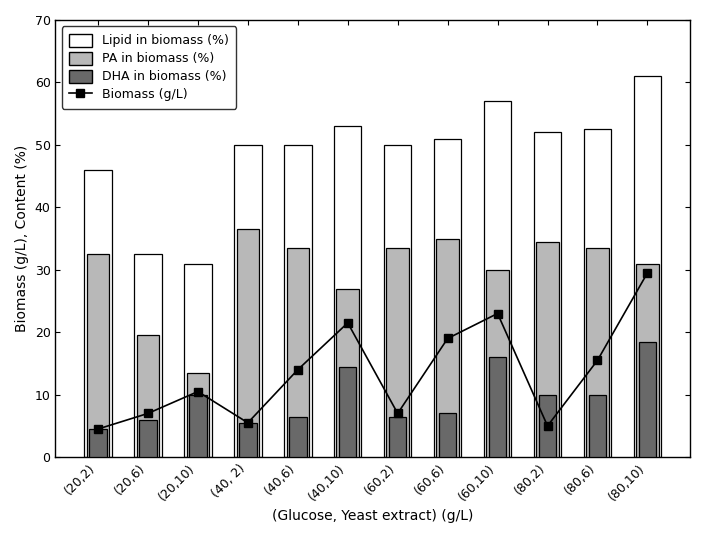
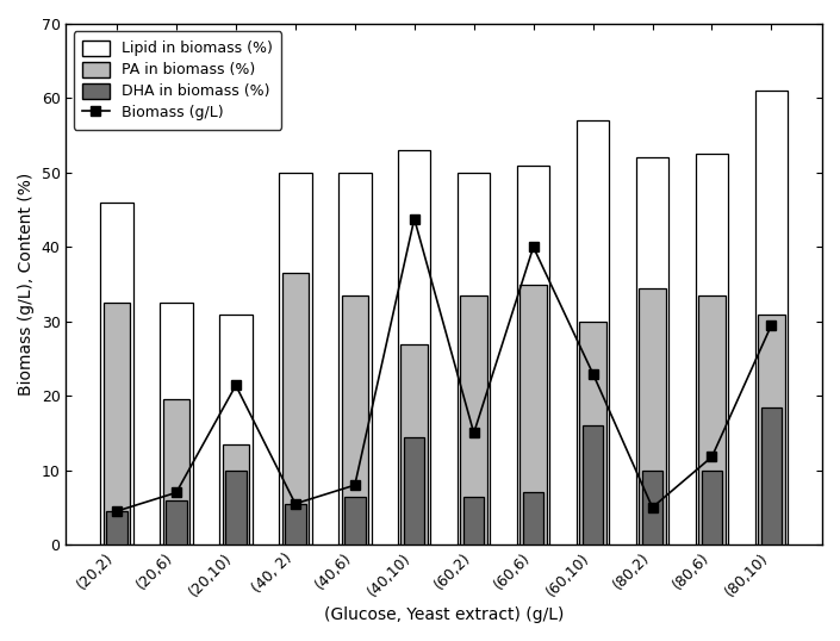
Biomass (g/L)/(20,10): 10.5 -> 21.4
Biomass (g/L)/(40,6): 14.0 -> 8.0
Biomass (g/L)/(40,10): 21.5 -> 43.8
Biomass (g/L)/(60,2): 7.0 -> 15.0
Biomass (g/L)/(60,6): 19.0 -> 40.0
Biomass (g/L)/(80,6): 15.5 -> 11.8
